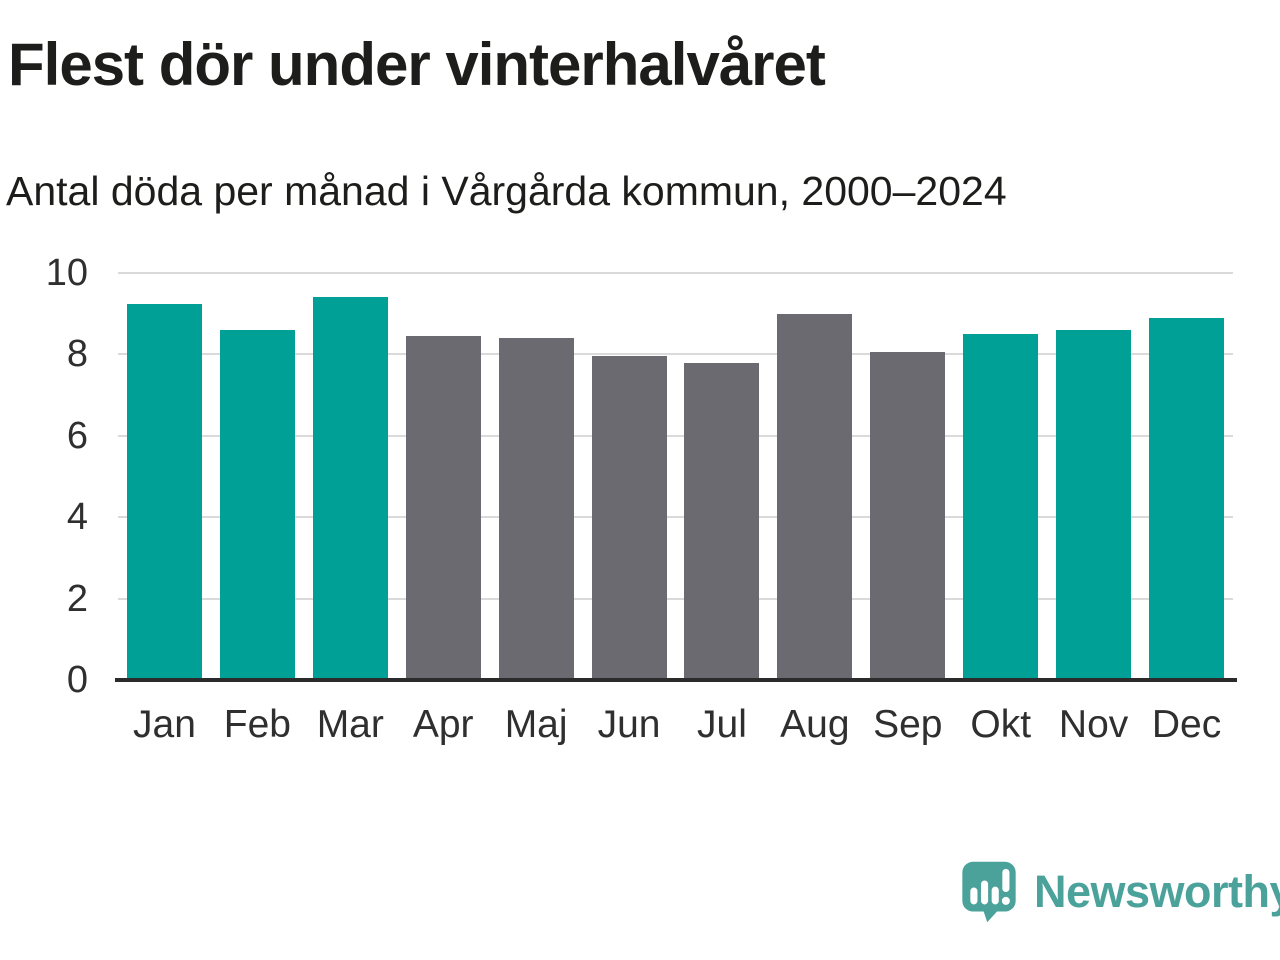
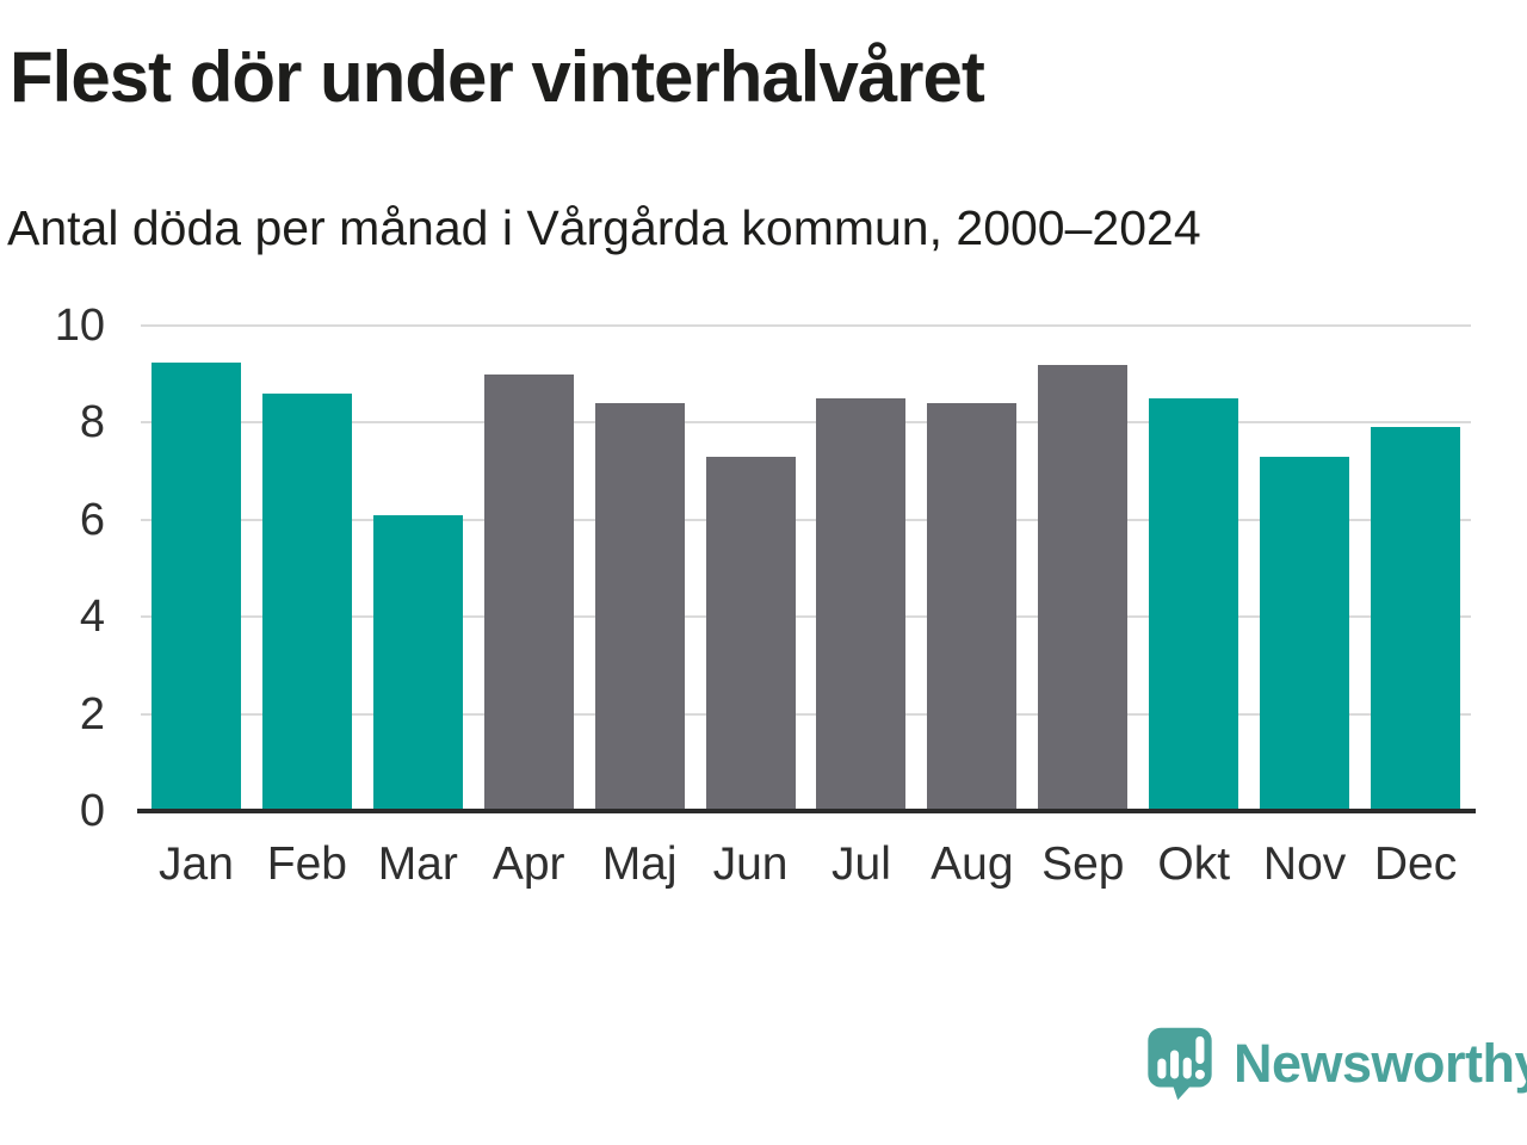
Mar: 9.4 -> 6.1
Apr: 8.4 -> 9.0
Jun: 8.0 -> 7.3
Jul: 7.8 -> 8.5
Aug: 9.0 -> 8.4
Sep: 8.1 -> 9.2
Nov: 8.6 -> 7.3
Dec: 8.9 -> 7.9
